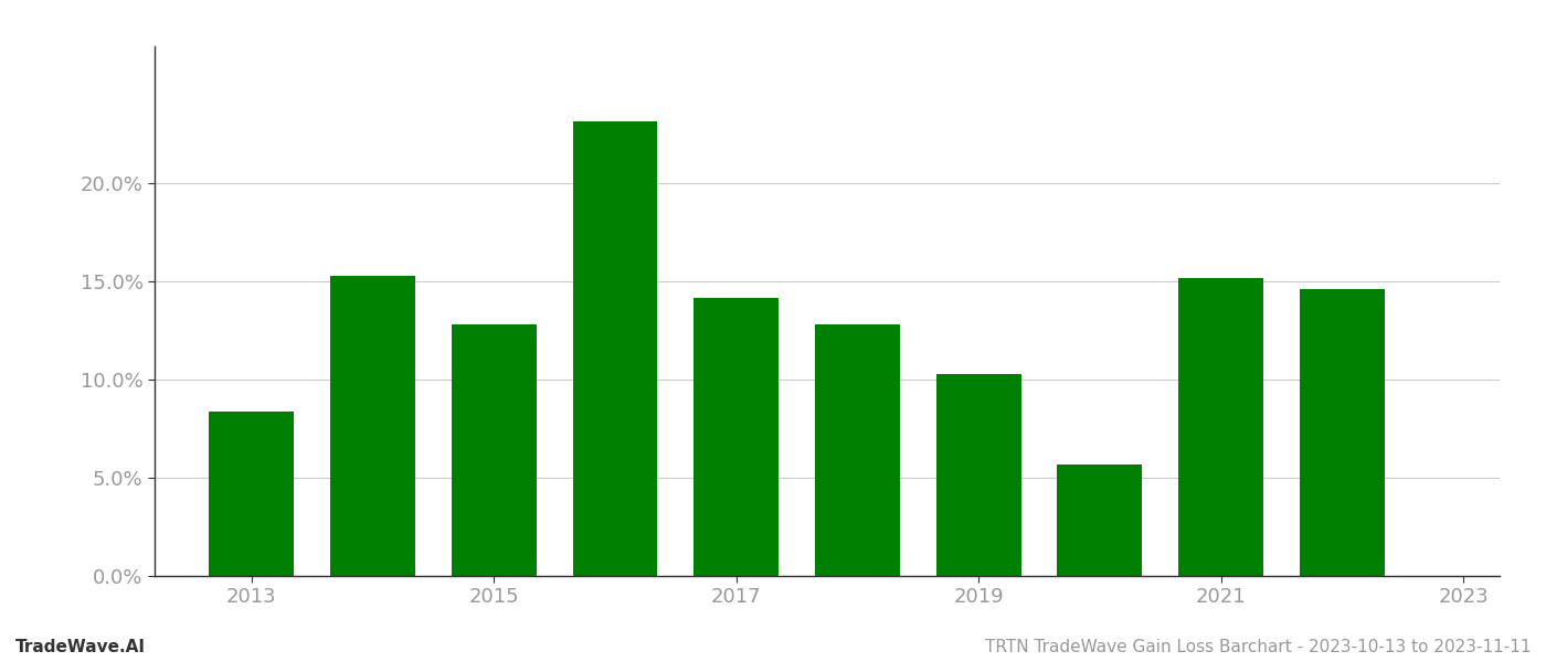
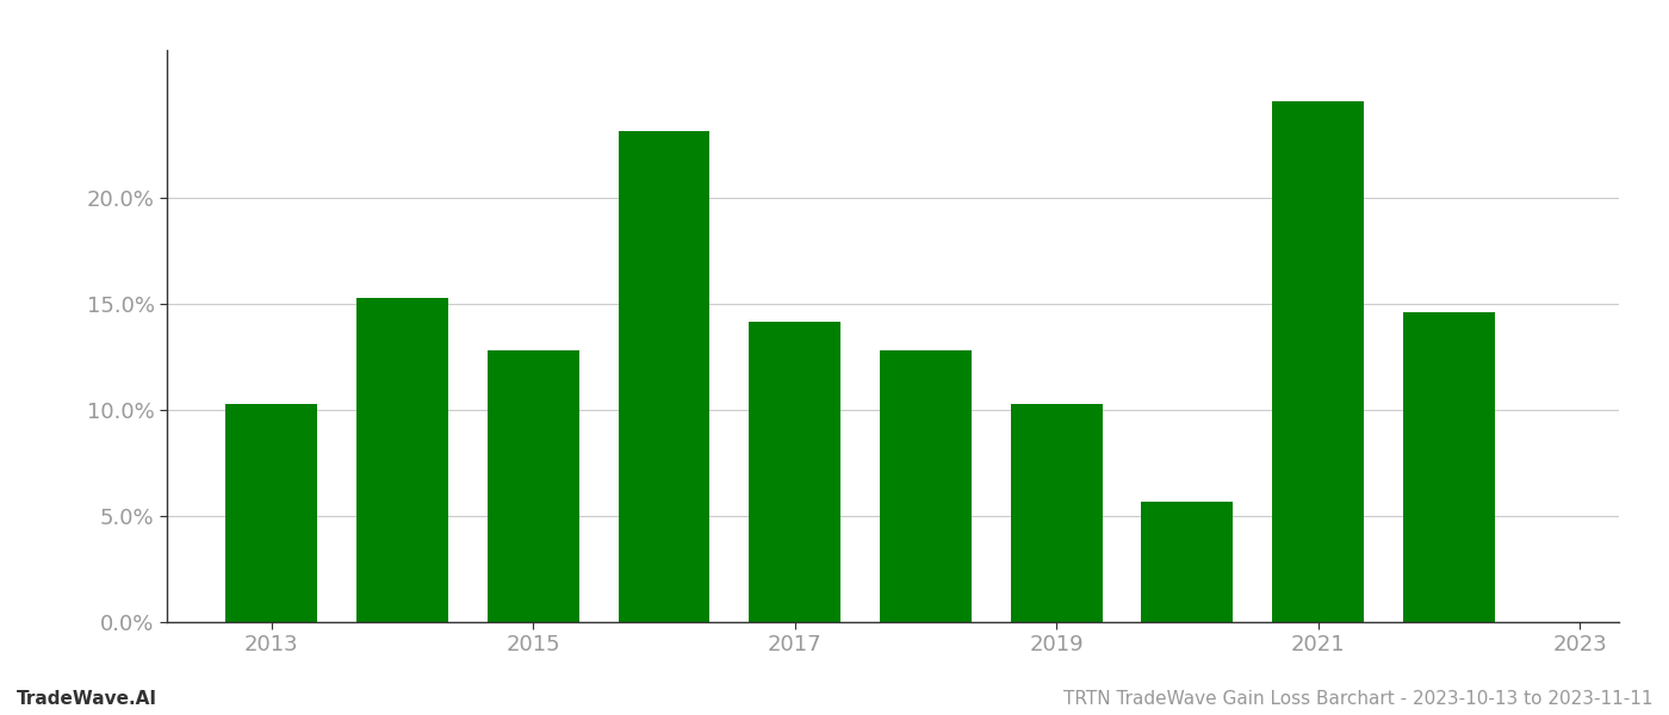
2013: 8.4% -> 10.3%
2021: 15.2% -> 24.6%
